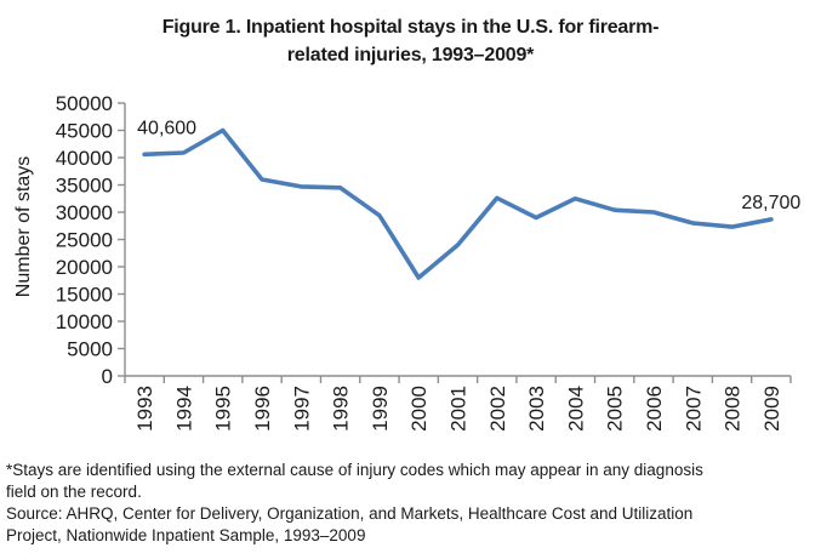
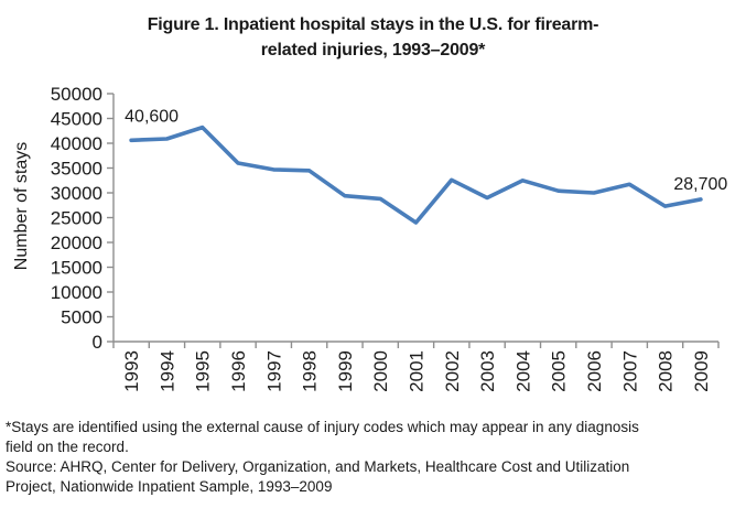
1995: 45000 -> 43000
2000: 18000 -> 29000
2007: 28000 -> 32000
